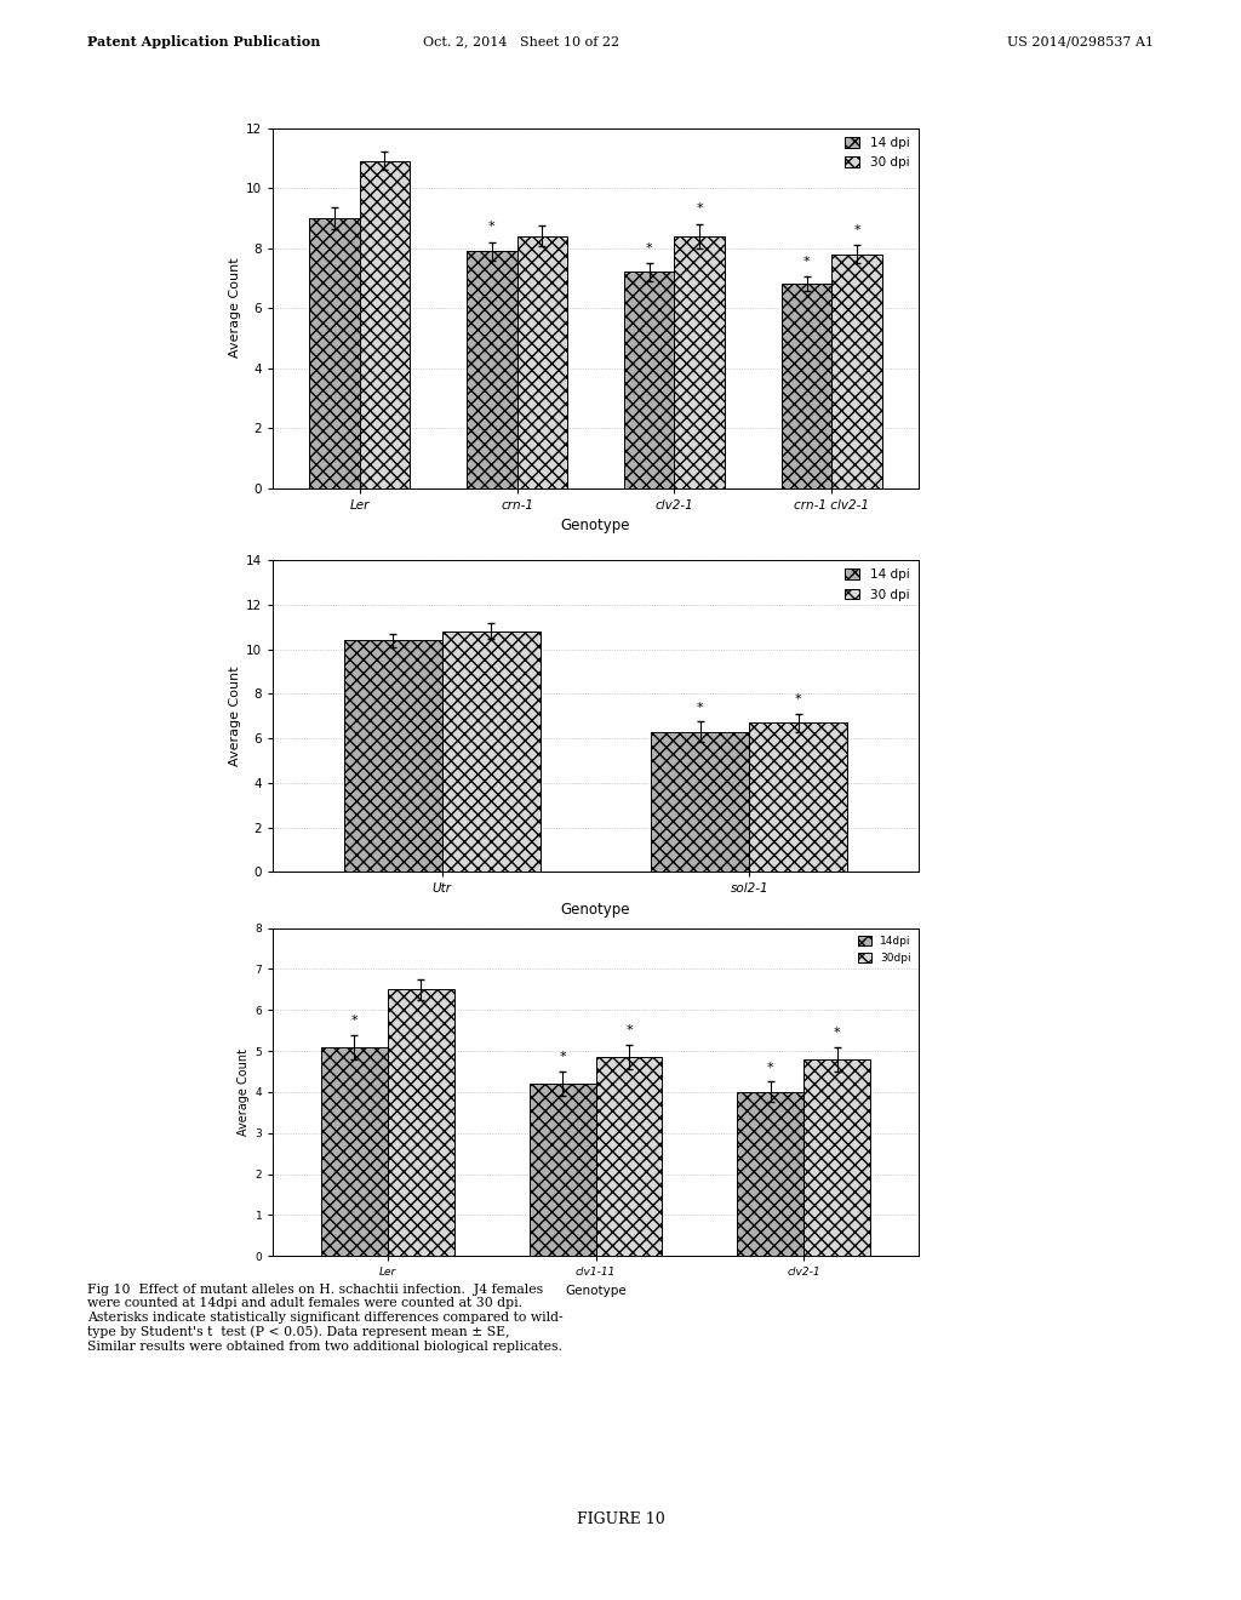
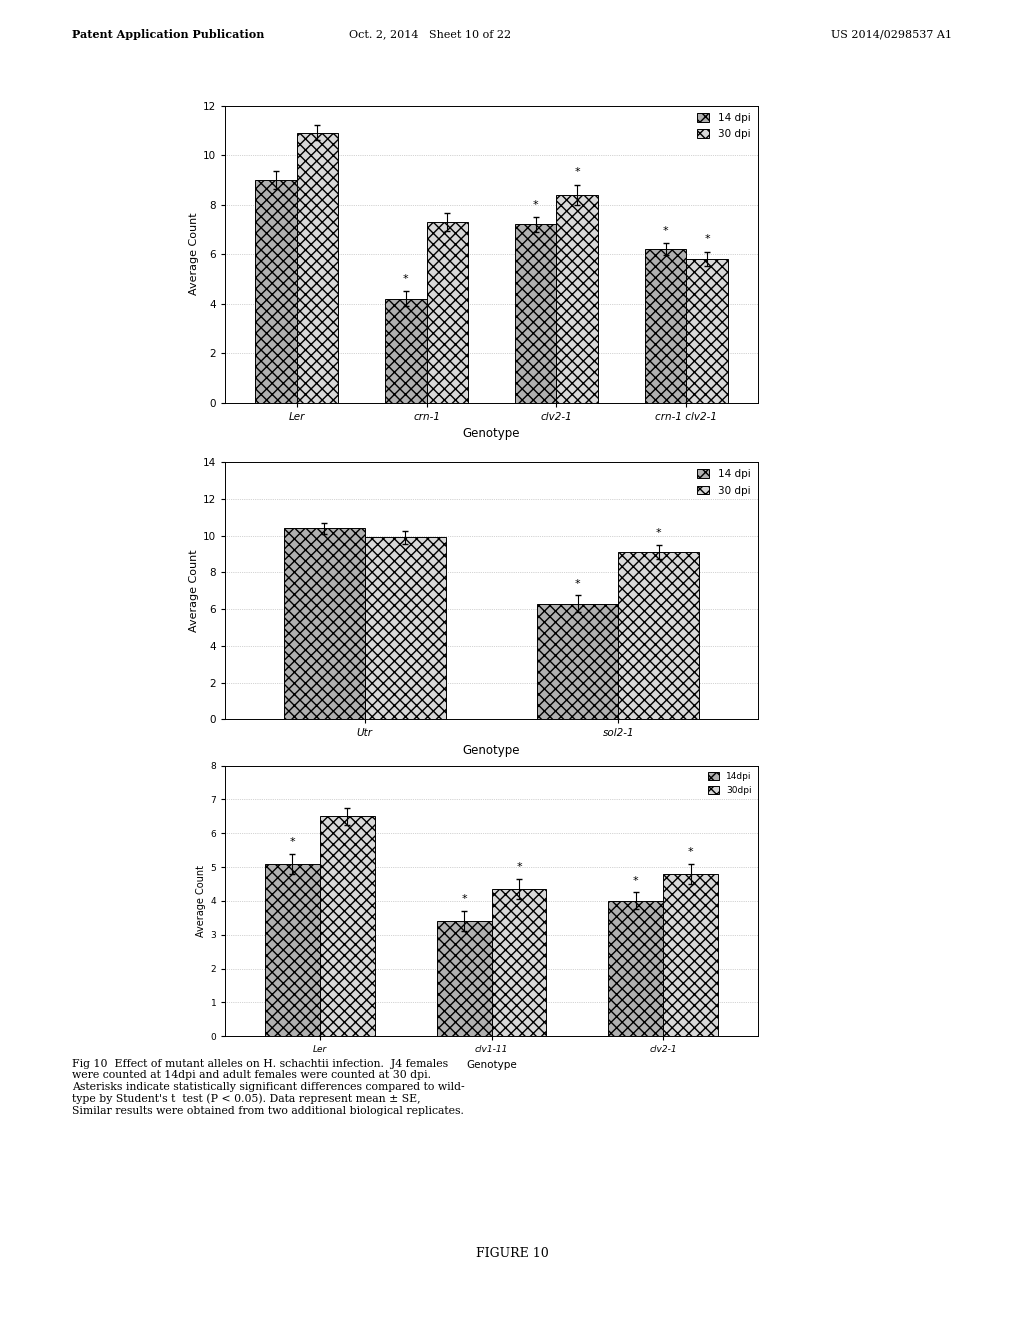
14 dpi/crn-1: 7.9 -> 4.2
30 dpi/crn-1: 8.4 -> 7.3
14 dpi/crn-1 clv2-1: 6.8 -> 6.2
30 dpi/crn-1 clv2-1: 7.8 -> 5.8
30 dpi/Utr: 10.8 -> 9.9
30 dpi/sol2-1: 6.7 -> 9.1
14dpi/clv1-11: 4.2 -> 3.4
30dpi/clv1-11: 4.85 -> 4.35
